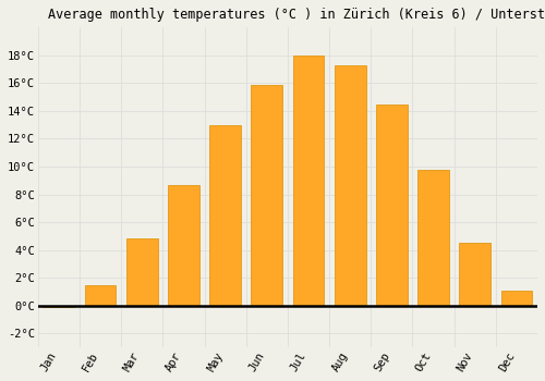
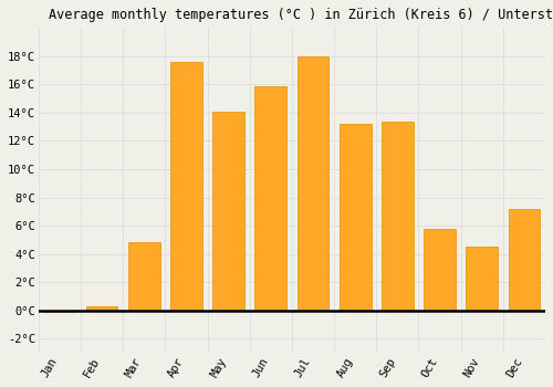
Feb: 1.5°C -> 0.3°C
Apr: 8.7°C -> 17.6°C
May: 13.0°C -> 14.1°C
Aug: 17.3°C -> 13.2°C
Sep: 14.5°C -> 13.4°C
Oct: 9.8°C -> 5.8°C
Dec: 1.1°C -> 7.2°C
